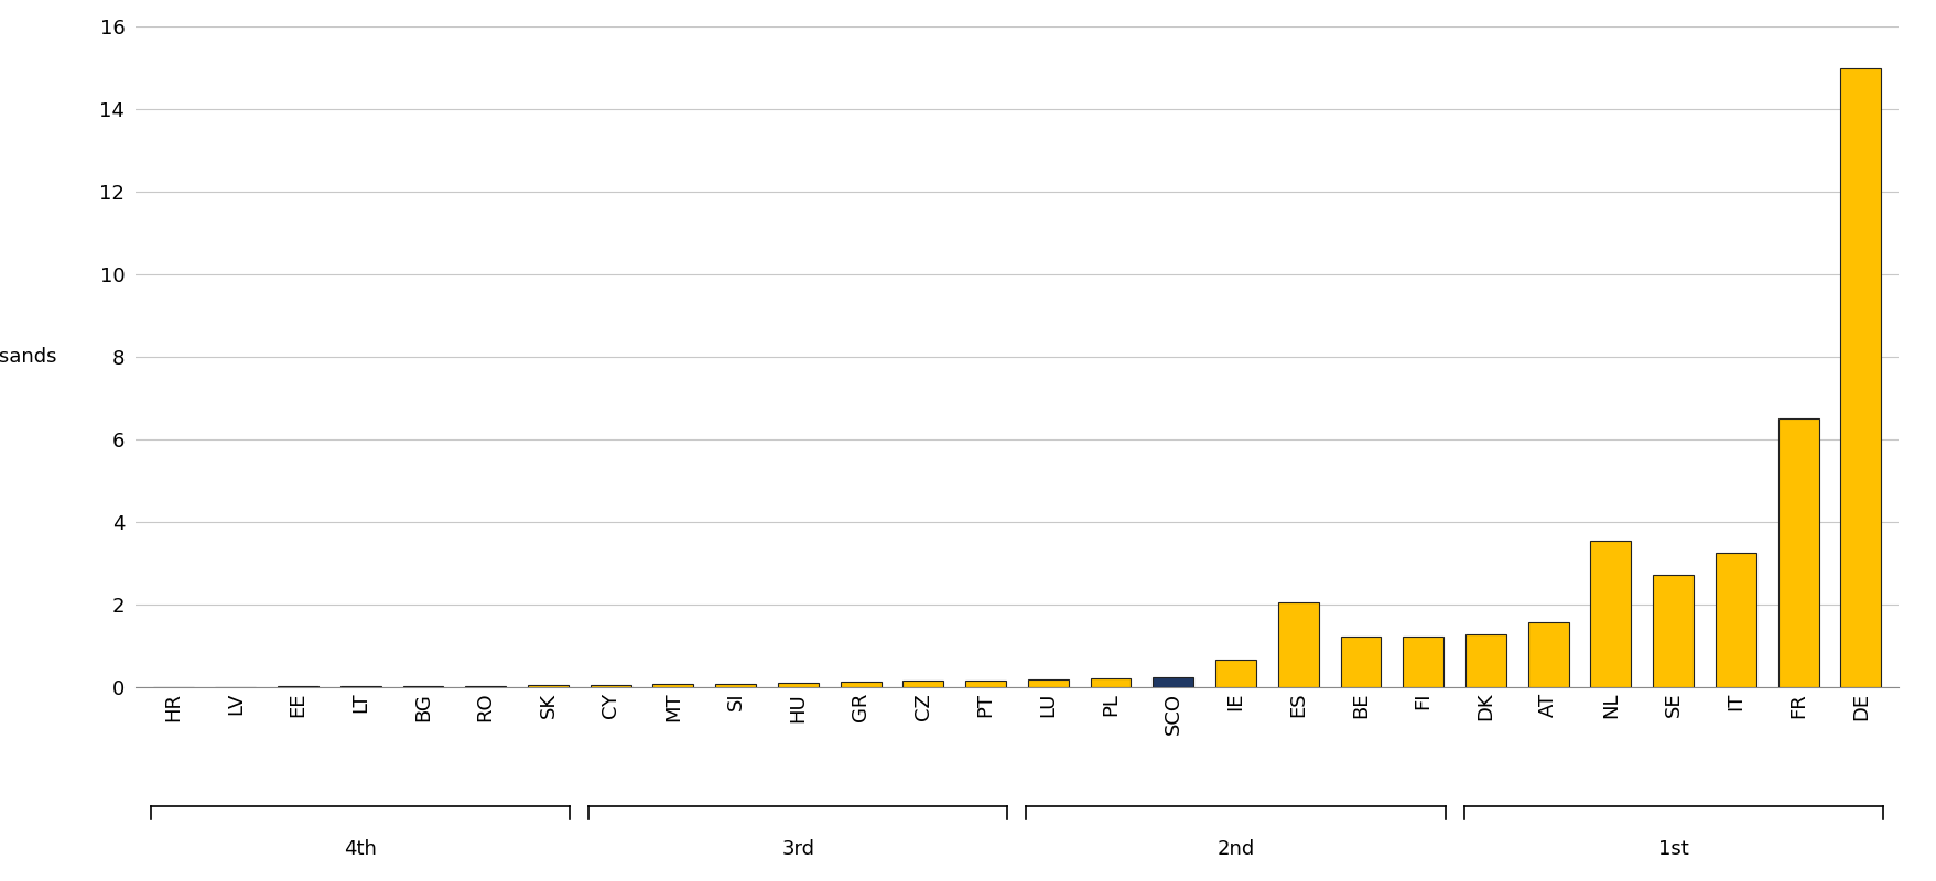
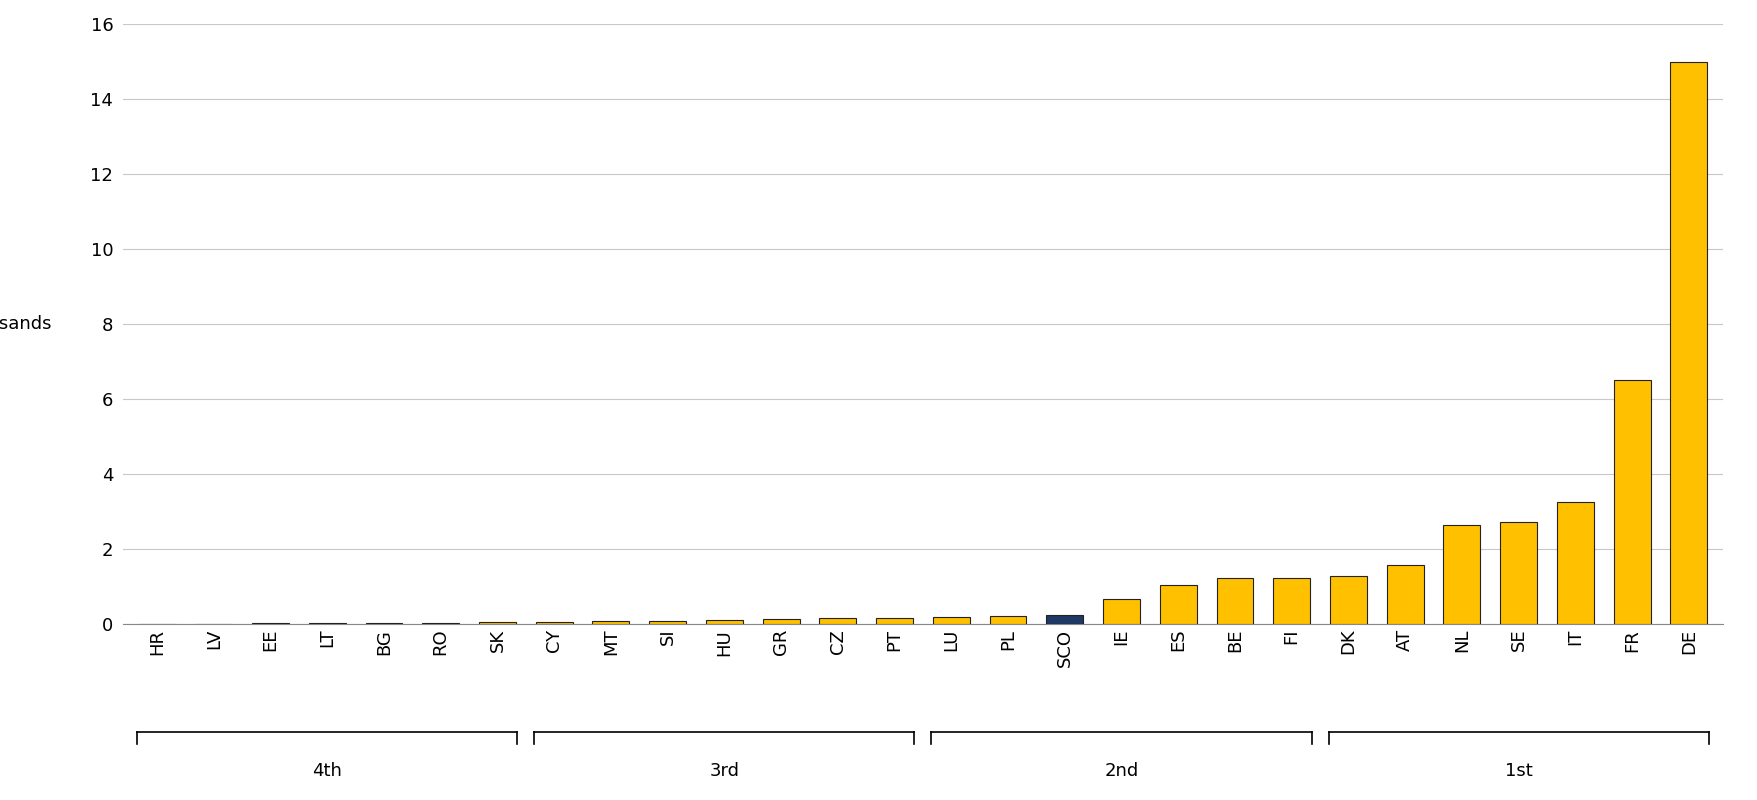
ES: 2.05 -> 1.05
NL: 3.55 -> 2.65
